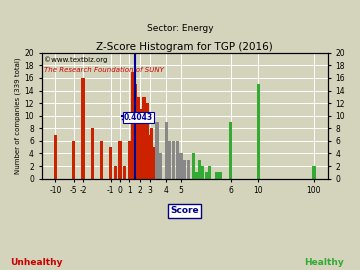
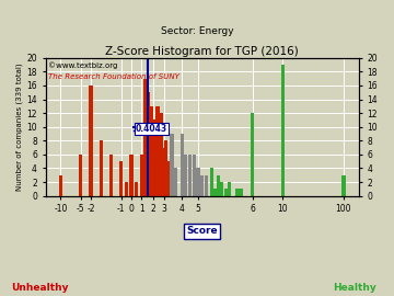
-10: 7 -> 3
6: 9 -> 12
10: 15 -> 19
100: 2 -> 3
